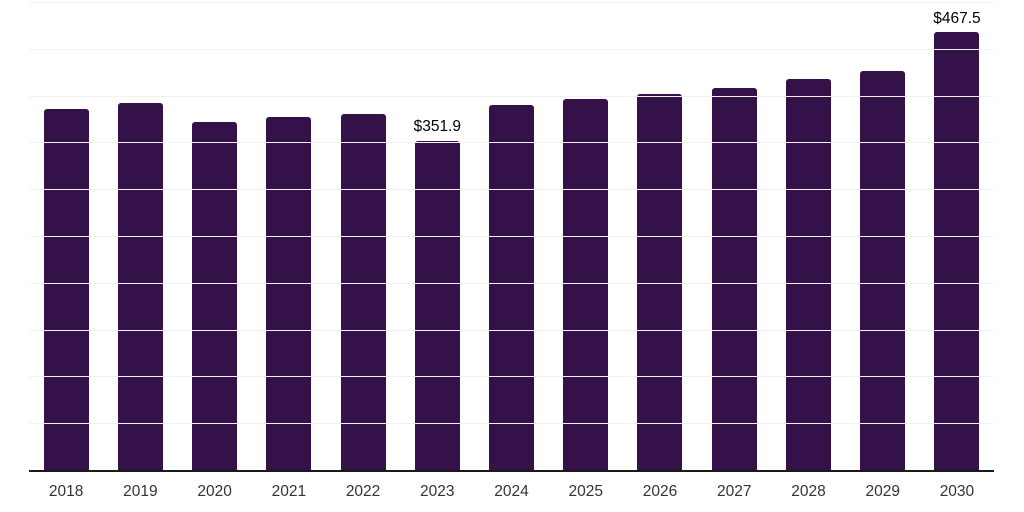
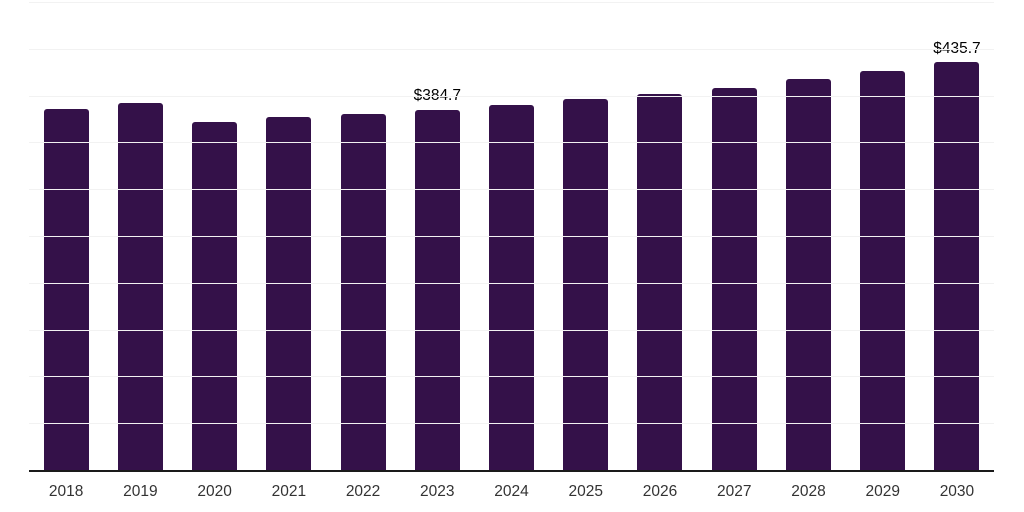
2023: $351.9 -> $384.7
2030: $467.5 -> $435.7
